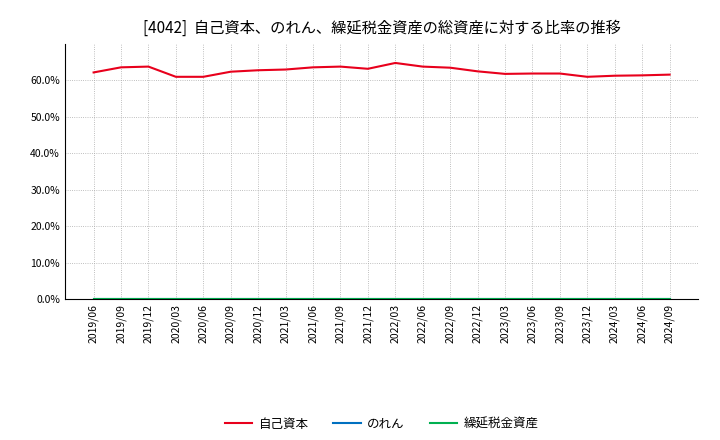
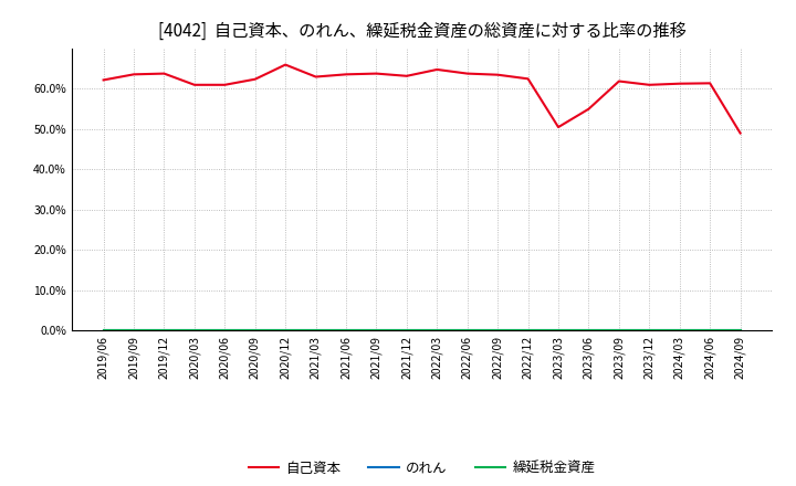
自己資本/2020/12: 62.8% -> 66.0%
自己資本/2023/03: 61.8% -> 50.5%
自己資本/2023/06: 61.9% -> 55.0%
自己資本/2024/09: 61.6% -> 49.0%
